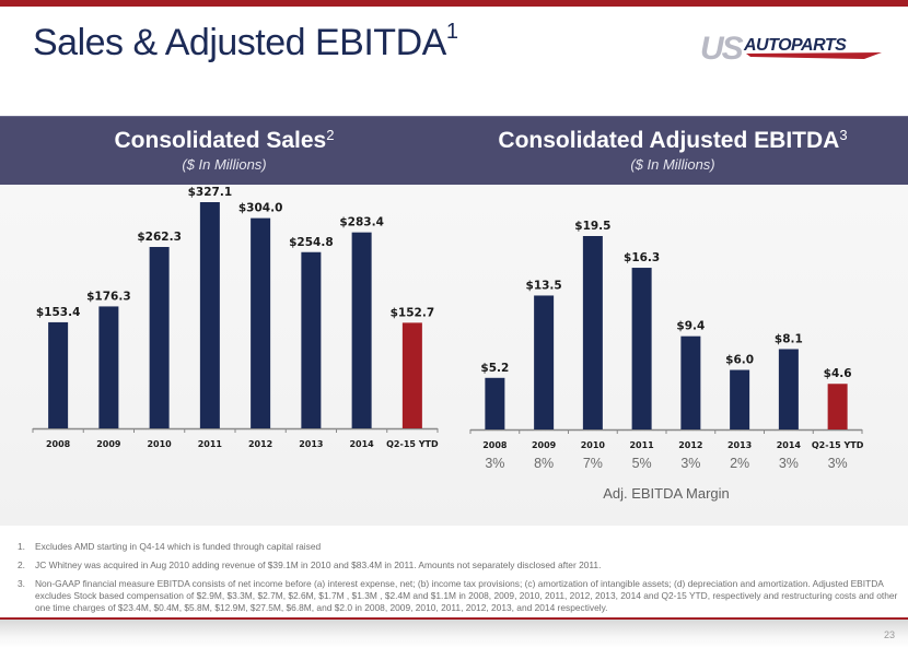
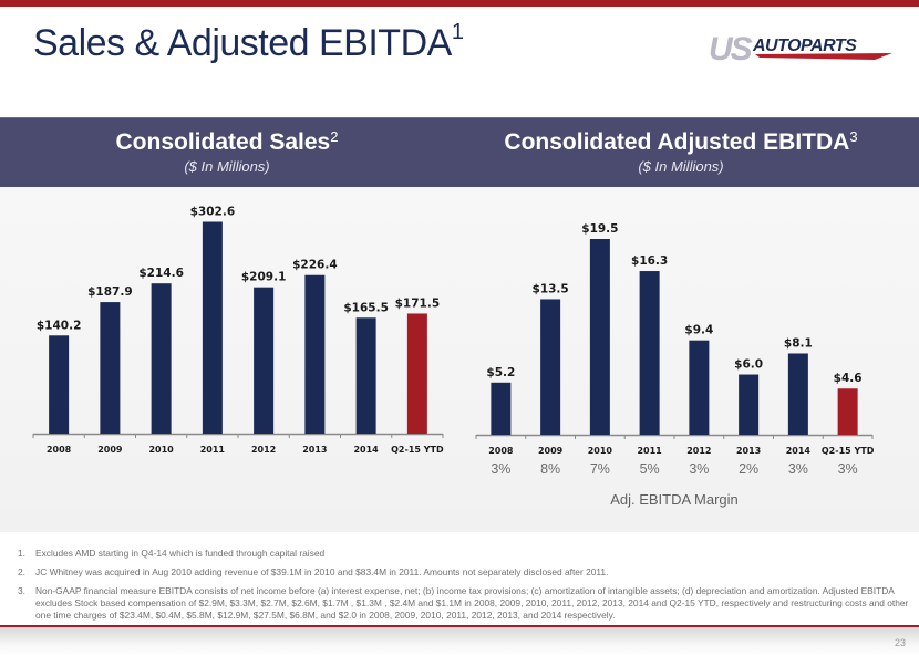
Consolidated Sales/2008: $153.4 -> $140.2
Consolidated Sales/2009: $176.3 -> $187.9
Consolidated Sales/2010: $262.3 -> $214.6
Consolidated Sales/2011: $327.1 -> $302.6
Consolidated Sales/2012: $304.0 -> $209.1
Consolidated Sales/2013: $254.8 -> $226.4
Consolidated Sales/2014: $283.4 -> $165.5
Consolidated Sales/Q2-15 YTD: $152.7 -> $171.5
